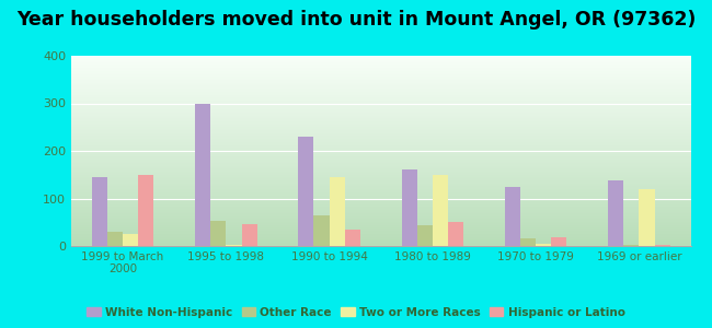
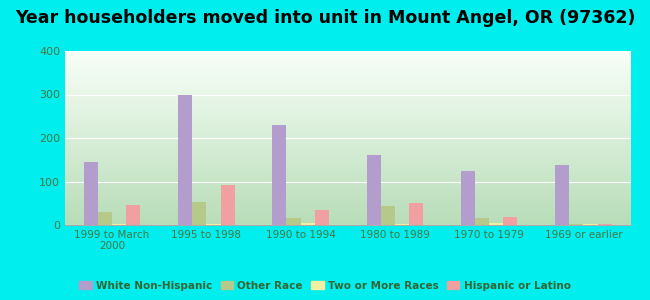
Two or More Races/1999 to March 2000: 25 -> 2
Hispanic or Latino/1999 to March 2000: 150 -> 47
Hispanic or Latino/1995 to 1998: 45 -> 92
Other Race/1990 to 1994: 65 -> 15
Two or More Races/1990 to 1994: 145 -> 4
Two or More Races/1980 to 1989: 150 -> 2
Two or More Races/1969 or earlier: 120 -> 2
